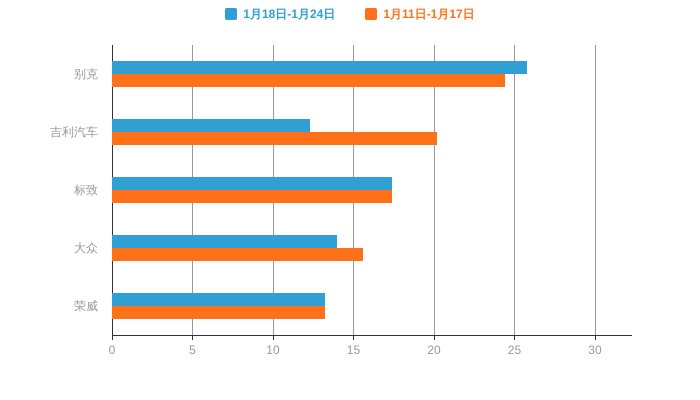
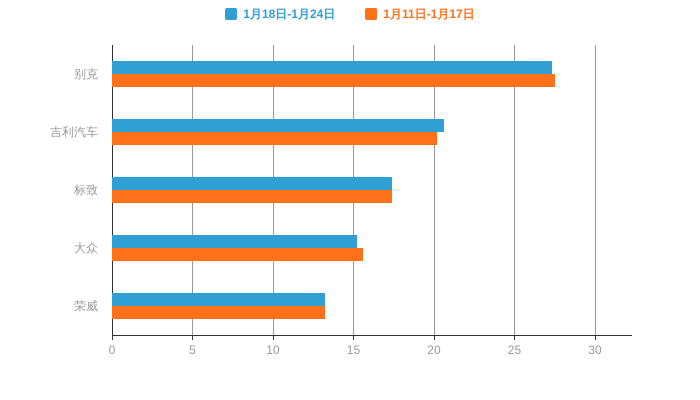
1月18日-1月24日/别克: 25.8 -> 27.3
1月11日-1月17日/别克: 24.4 -> 27.5
1月18日-1月24日/吉利汽车: 12.3 -> 20.6
1月18日-1月24日/大众: 14.0 -> 15.2
